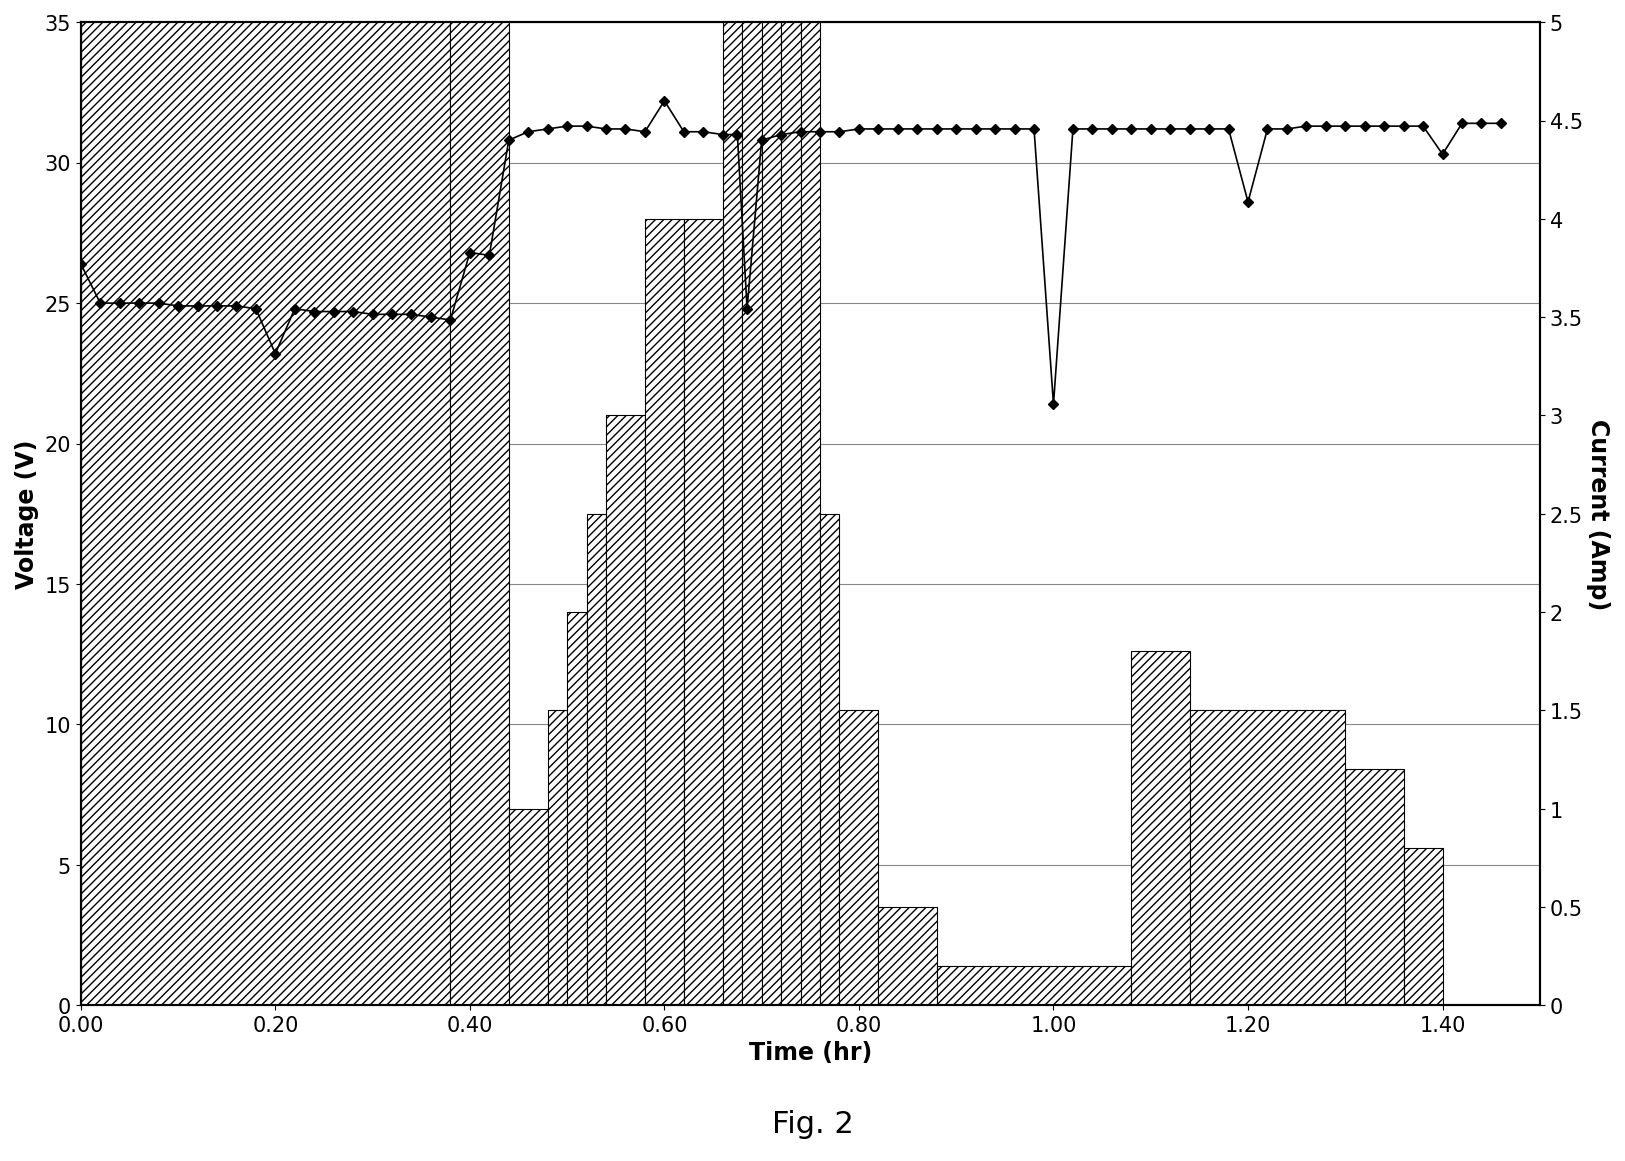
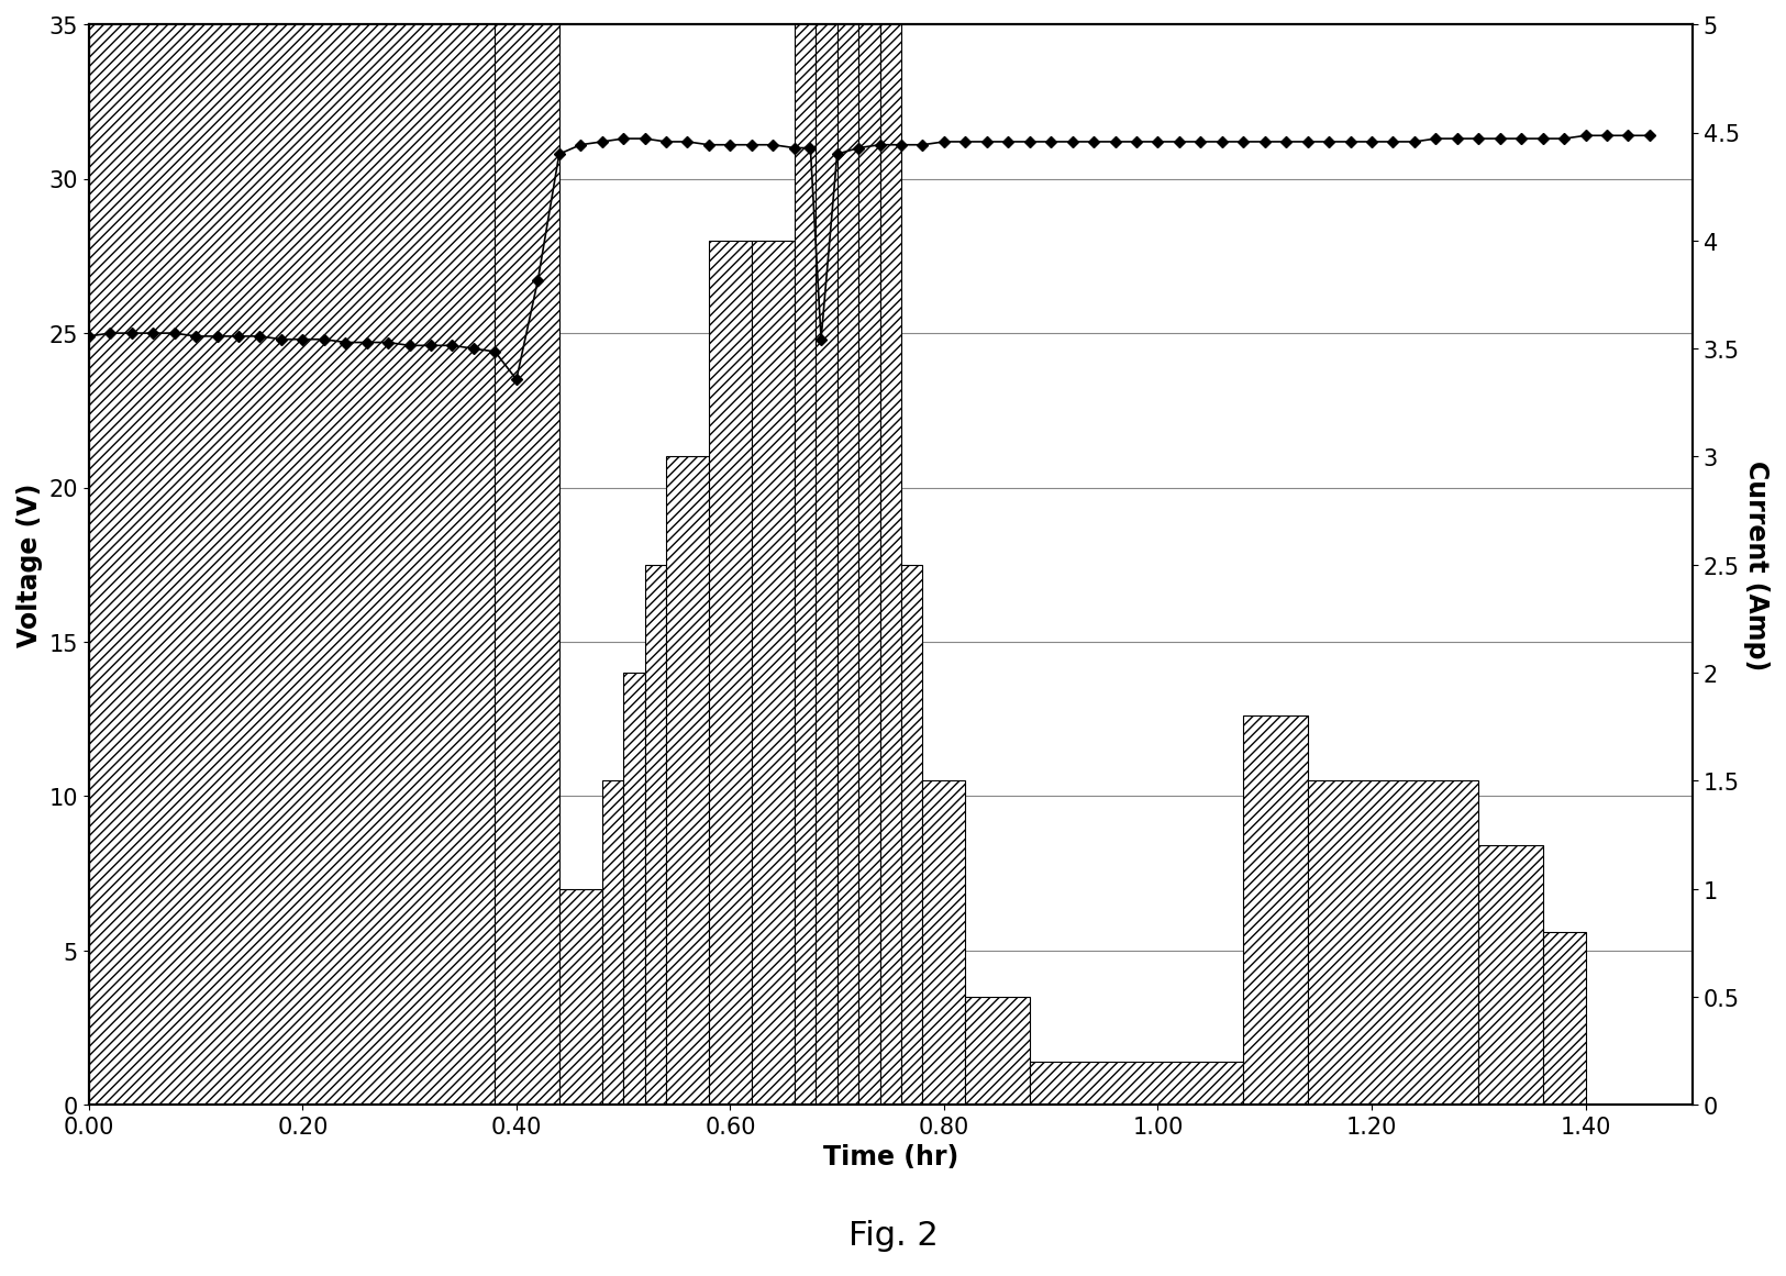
0.00: 26.4 -> 24.9
0.20: 23.2 -> 24.8
0.40: 26.8 -> 23.5
0.60: 32.2 -> 31.1
1.00: 21.4 -> 31.2
1.20: 28.6 -> 31.2
1.40: 30.3 -> 31.4
